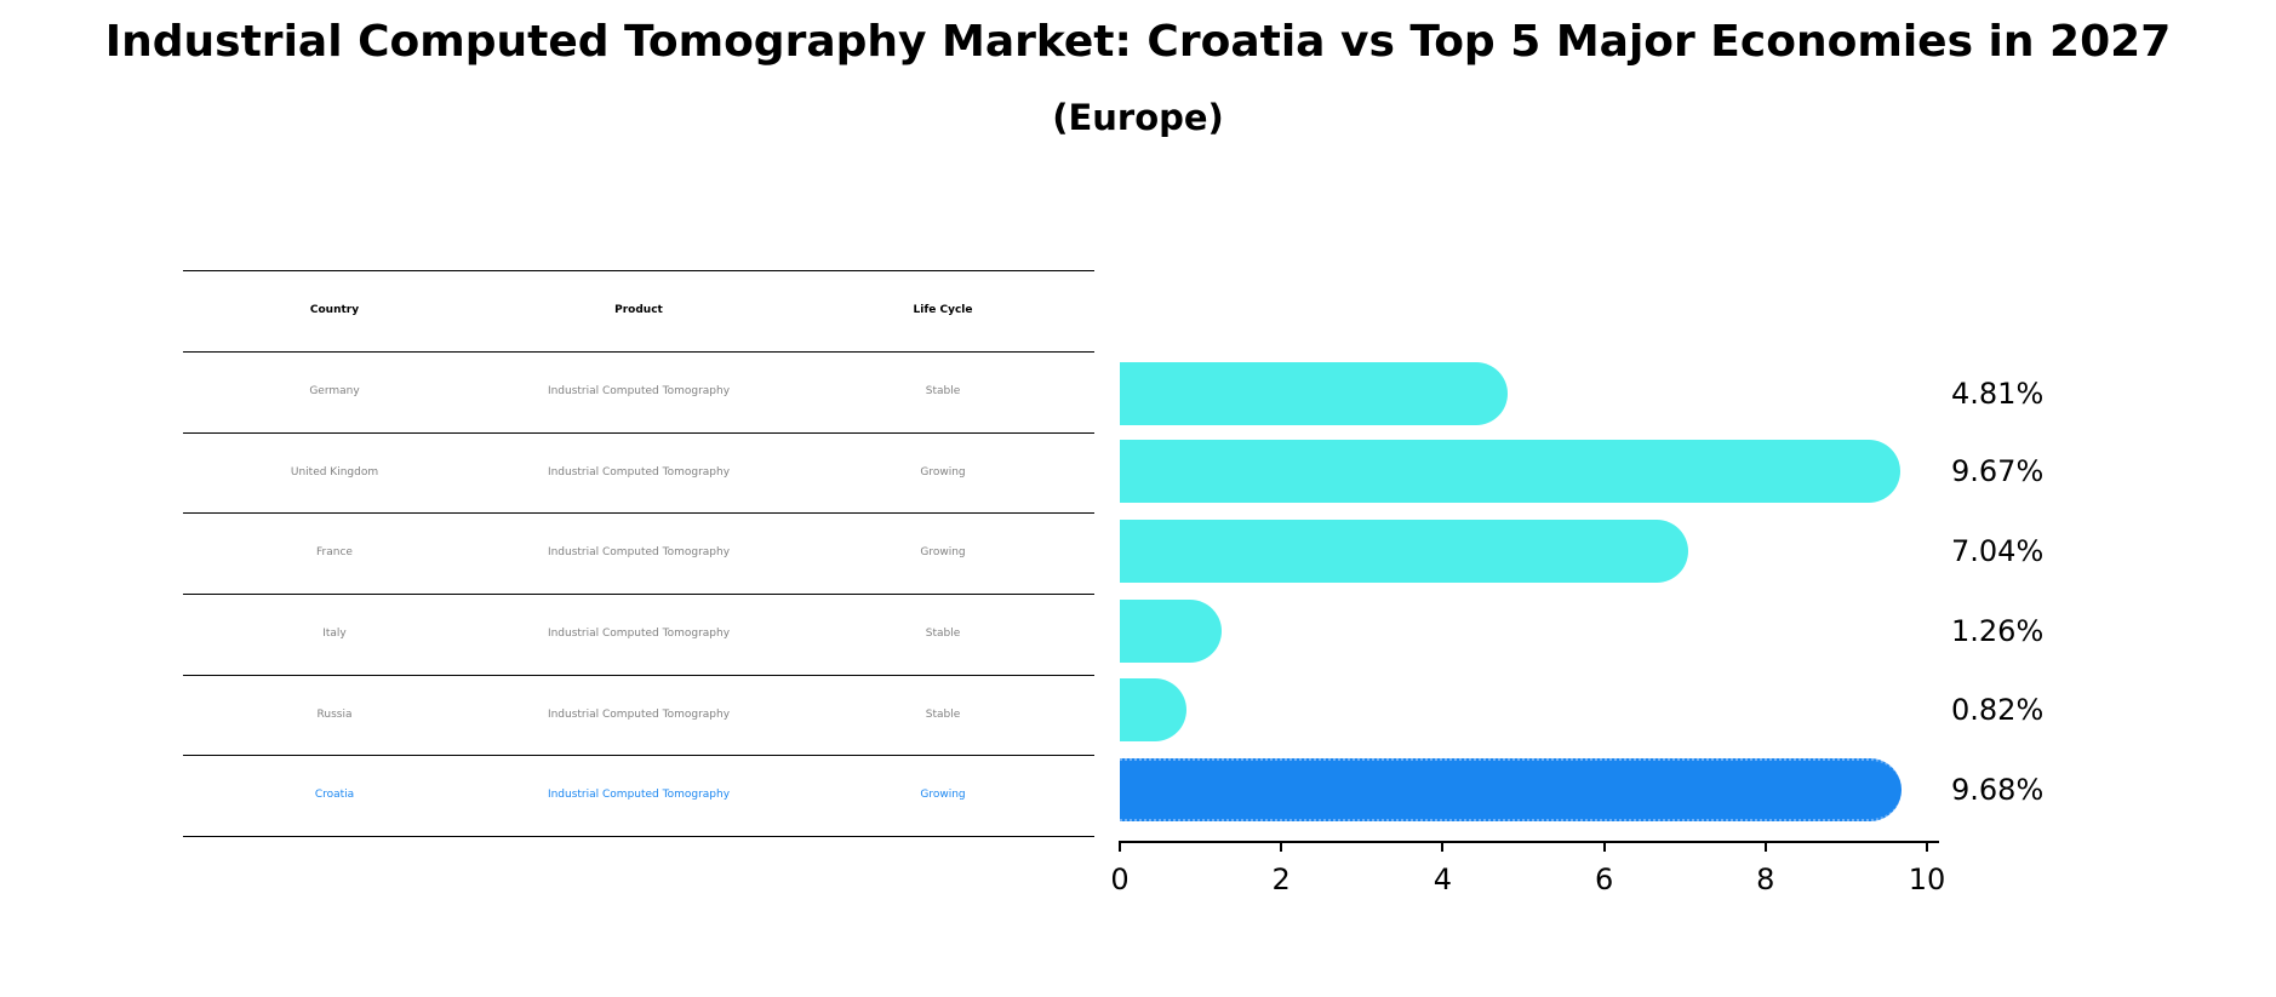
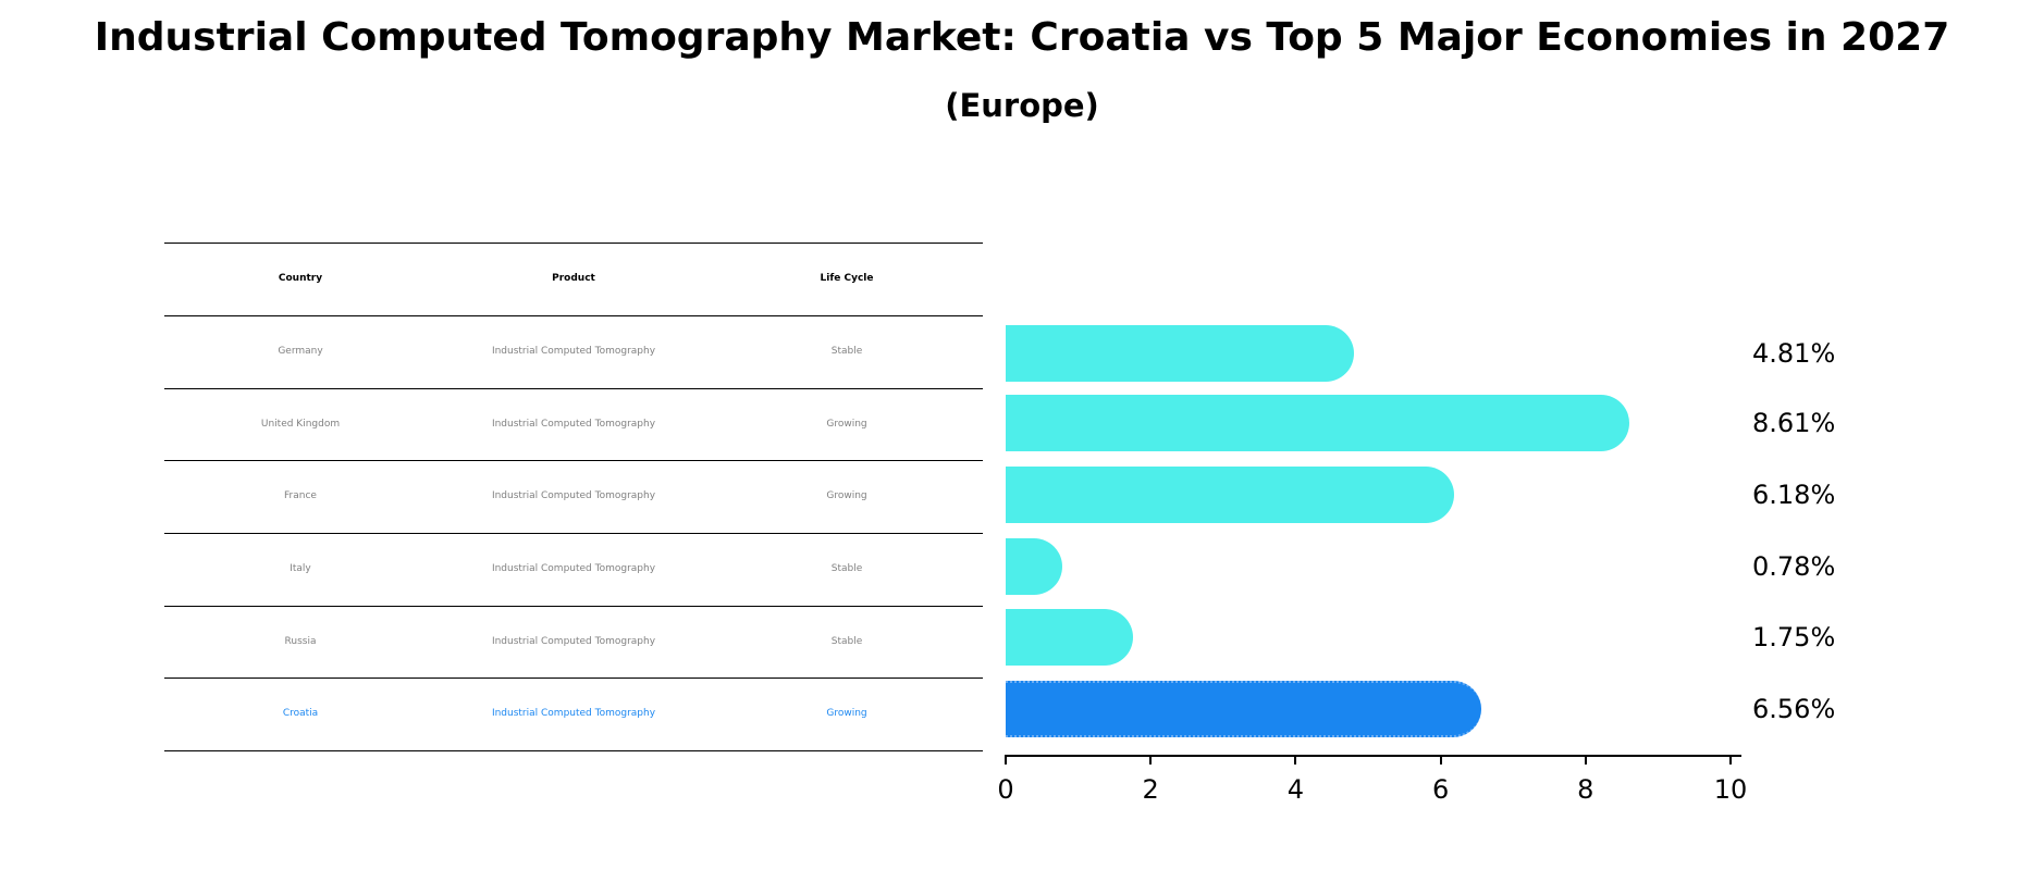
United Kingdom: 9.67% -> 8.61%
France: 7.04% -> 6.18%
Italy: 1.26% -> 0.78%
Russia: 0.82% -> 1.75%
Croatia: 9.68% -> 6.56%
